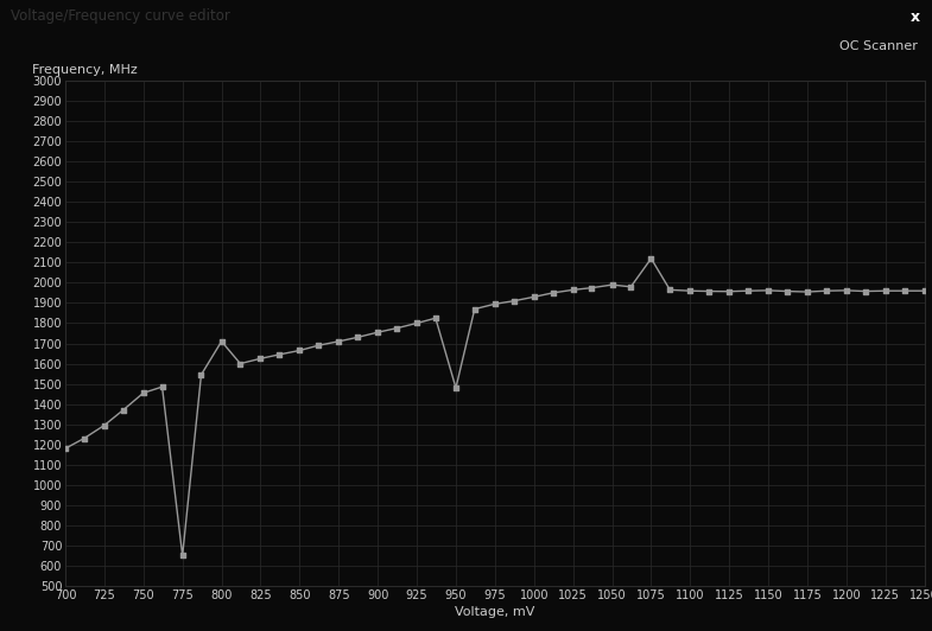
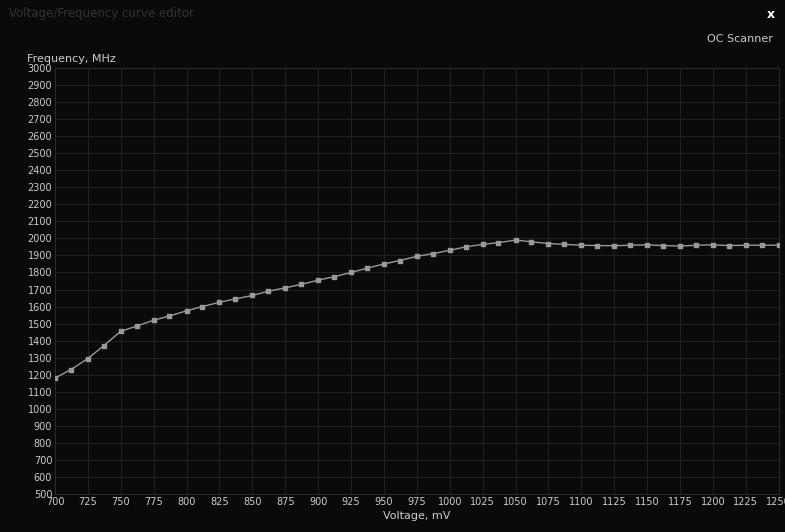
775: 650 -> 1520
800: 1710 -> 1580
950: 1480 -> 1850
1075: 2120 -> 1970
